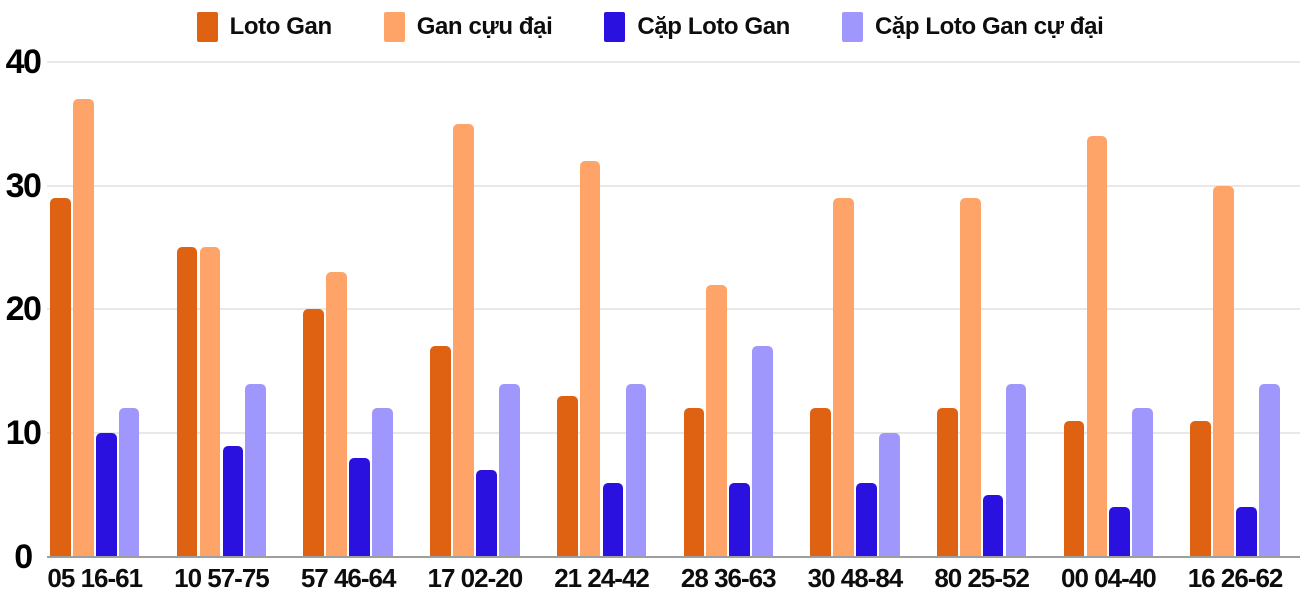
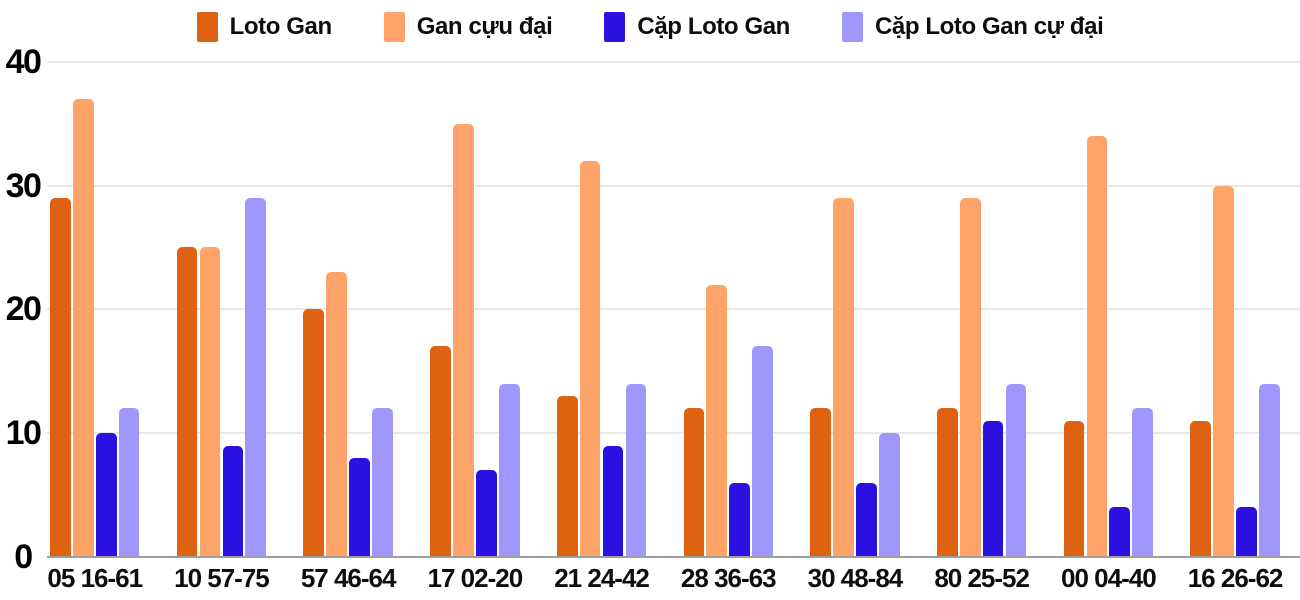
Cặp Loto Gan cự đại/10 57-75: 14 -> 29
Cặp Loto Gan/21 24-42: 6 -> 9
Cặp Loto Gan/80 25-52: 5 -> 11
